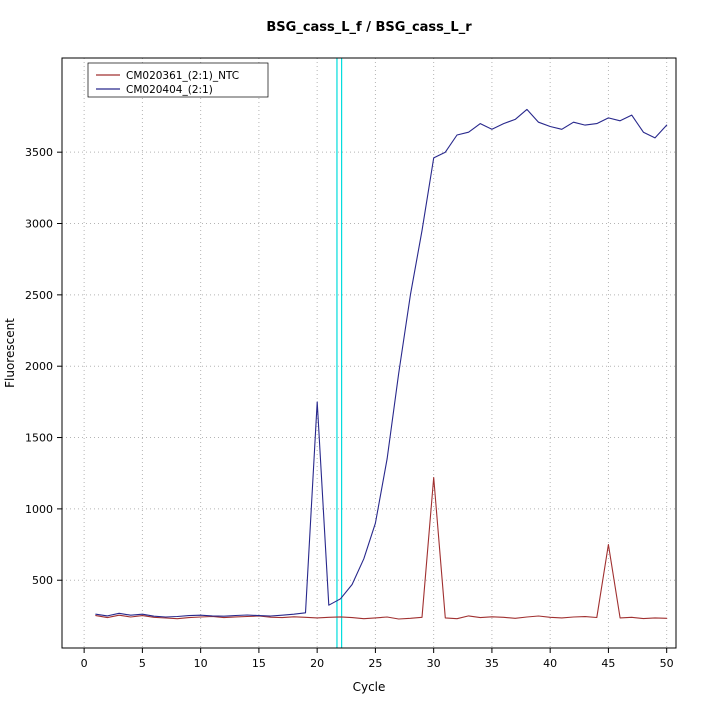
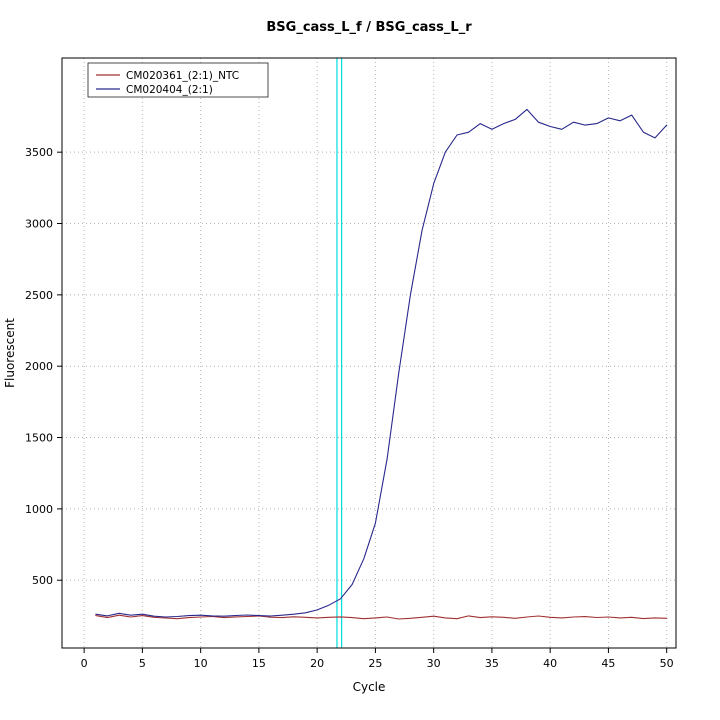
CM020404_(2:1)/20: 1750 -> 290
CM020361_(2:1)_NTC/30: 1220 -> 250
CM020404_(2:1)/30: 3460 -> 3280
CM020361_(2:1)_NTC/45: 750 -> 240
